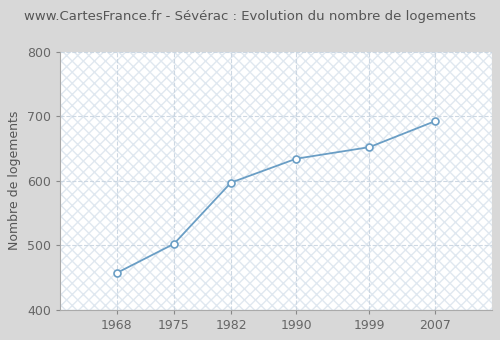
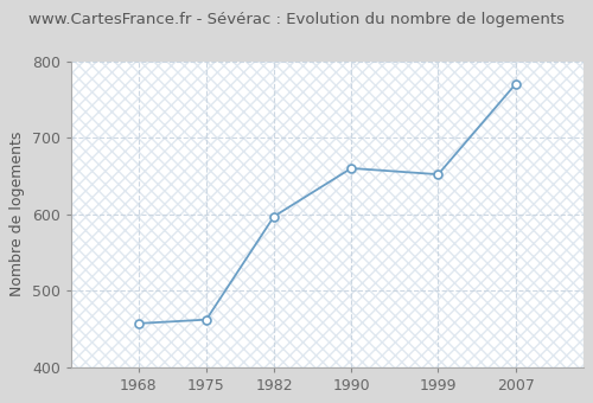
1975: 502 -> 462
1990: 634 -> 660
2007: 692 -> 770
